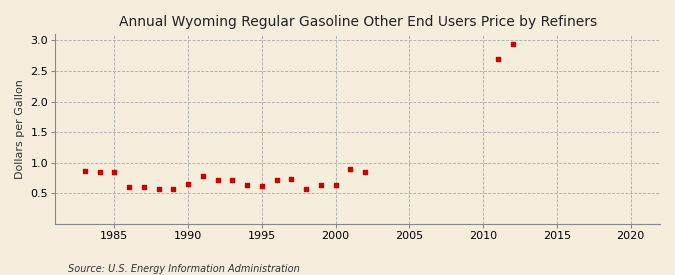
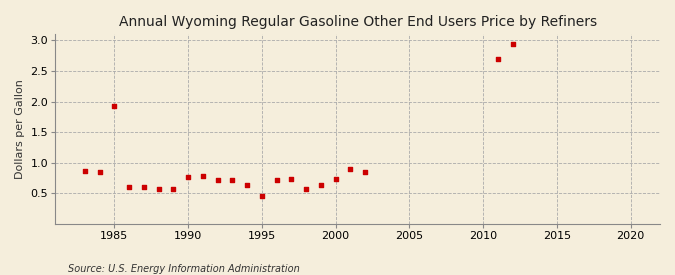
1985: 0.84 -> 1.92
1990: 0.65 -> 0.76
1995: 0.62 -> 0.46
2000: 0.64 -> 0.74
